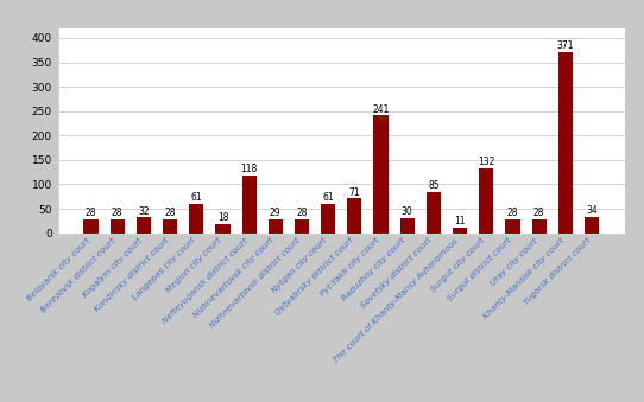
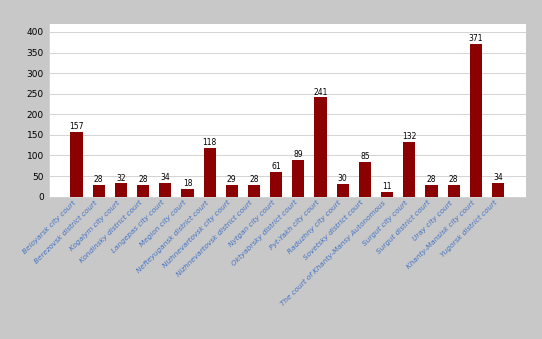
Beloyarsk city court: 28 -> 157
Langepas city court: 61 -> 34
Oktyabrsky district court: 71 -> 89
